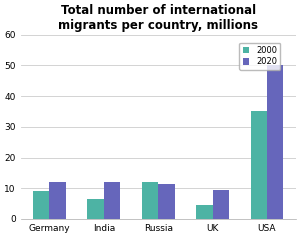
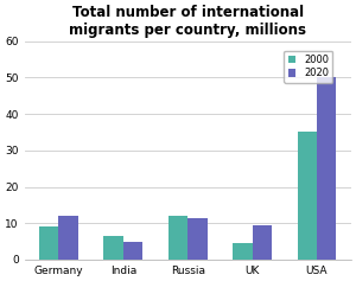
2020/India: 12.0 -> 5.0
